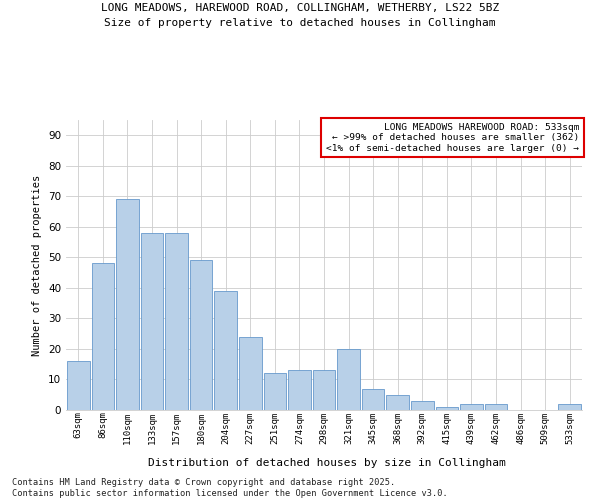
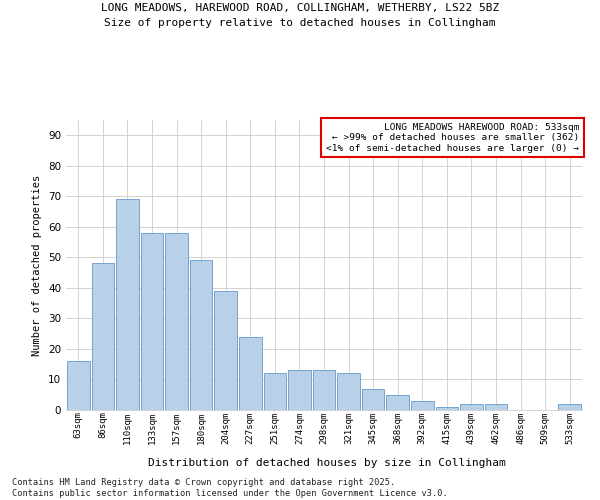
321sqm: 20 -> 12
